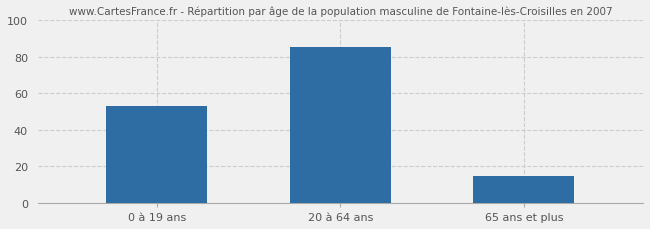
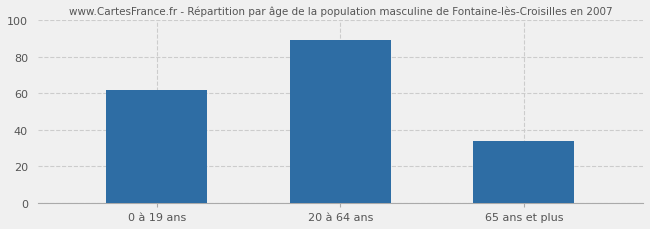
0 à 19 ans: 53 -> 62
20 à 64 ans: 85 -> 89
65 ans et plus: 15 -> 34
